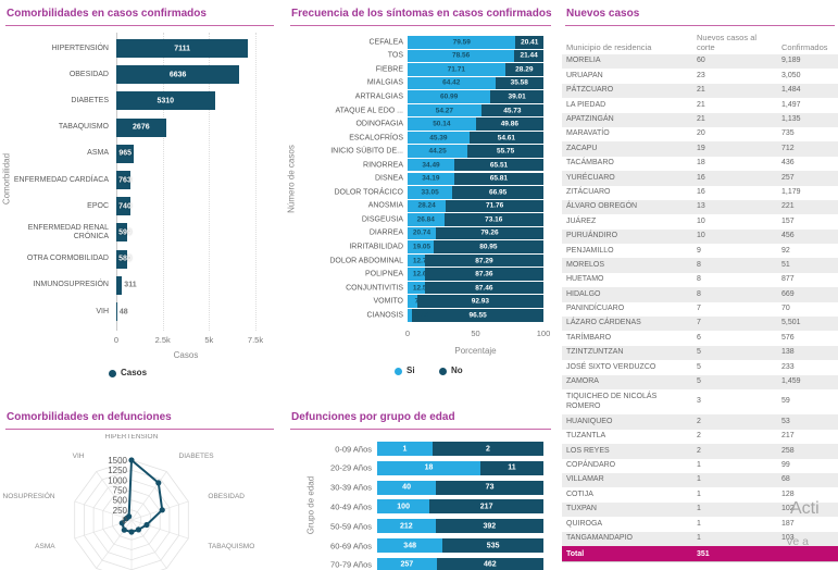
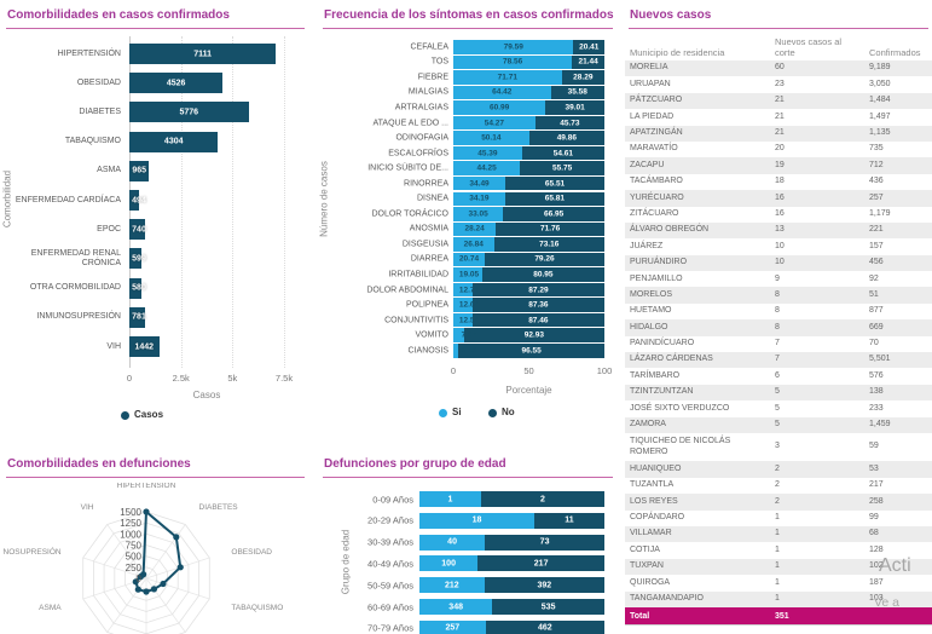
Comorbilidades en casos confirmados/OBESIDAD: 6636 -> 4526
Comorbilidades en casos confirmados/DIABETES: 5310 -> 5776
Comorbilidades en casos confirmados/TABAQUISMO: 2676 -> 4304
Comorbilidades en casos confirmados/ENFERMEDAD CARDÍACA: 763 -> 494
Comorbilidades en casos confirmados/INMUNOSUPRESIÓN: 311 -> 781
Comorbilidades en casos confirmados/VIH: 48 -> 1442
